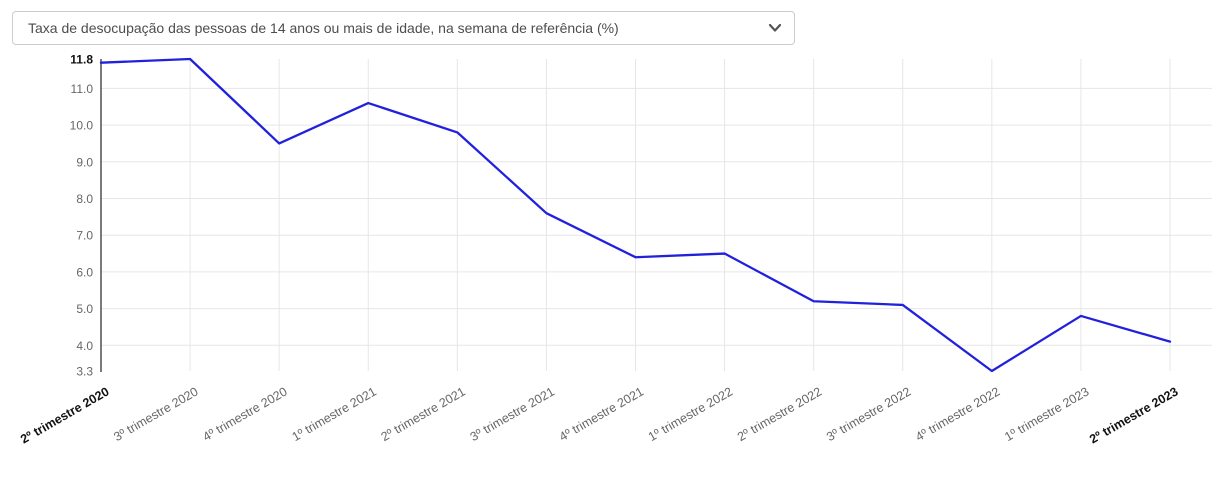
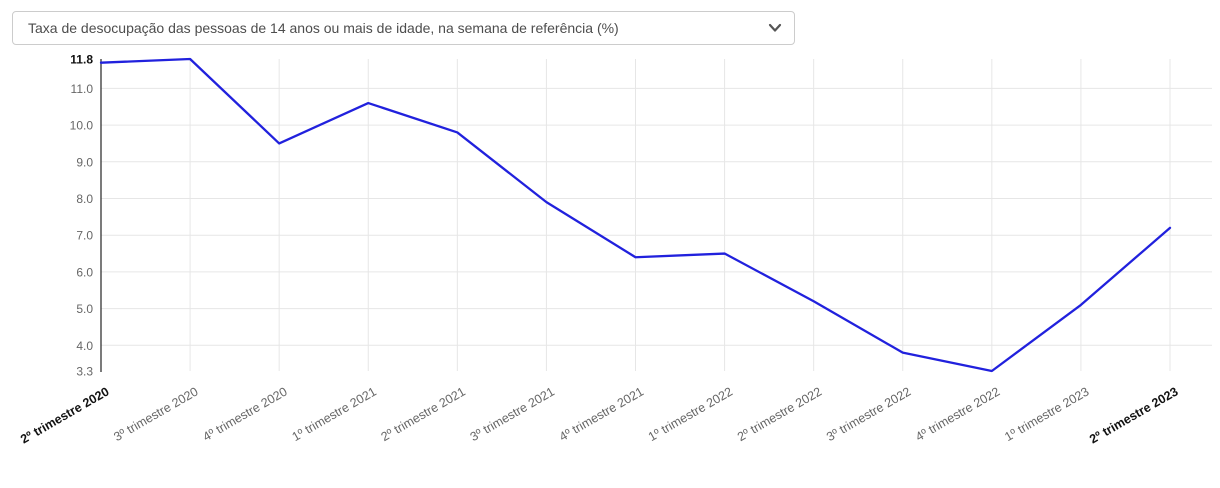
3º trimestre 2021: 7.6 -> 7.9
3º trimestre 2022: 5.1 -> 3.8
1º trimestre 2023: 4.8 -> 5.1
2º trimestre 2023: 4.1 -> 7.2
